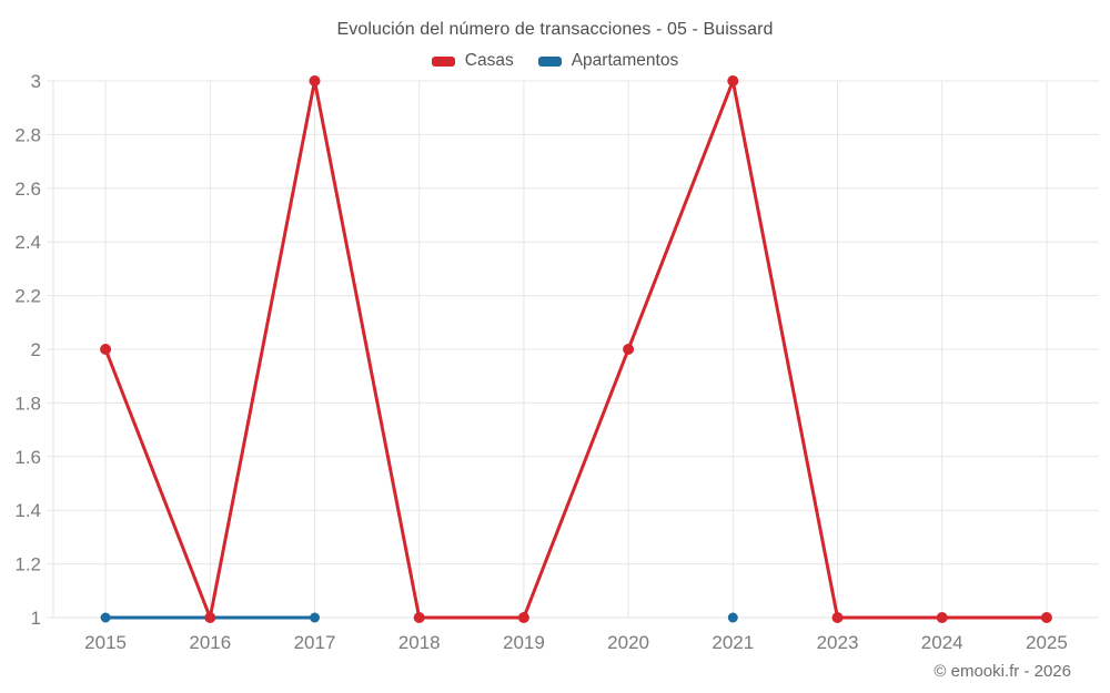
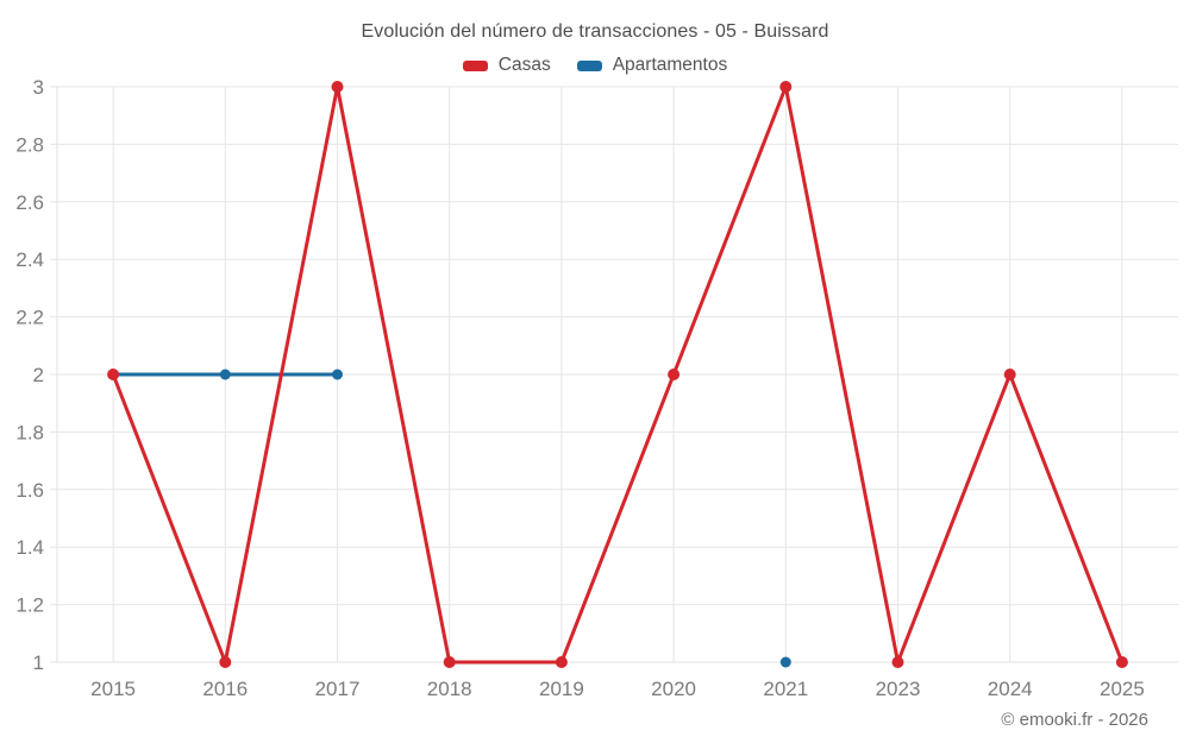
Apartamentos/2015: 1 -> 2
Apartamentos/2016: 1 -> 2
Apartamentos/2017: 1 -> 2
Casas/2024: 1 -> 2
